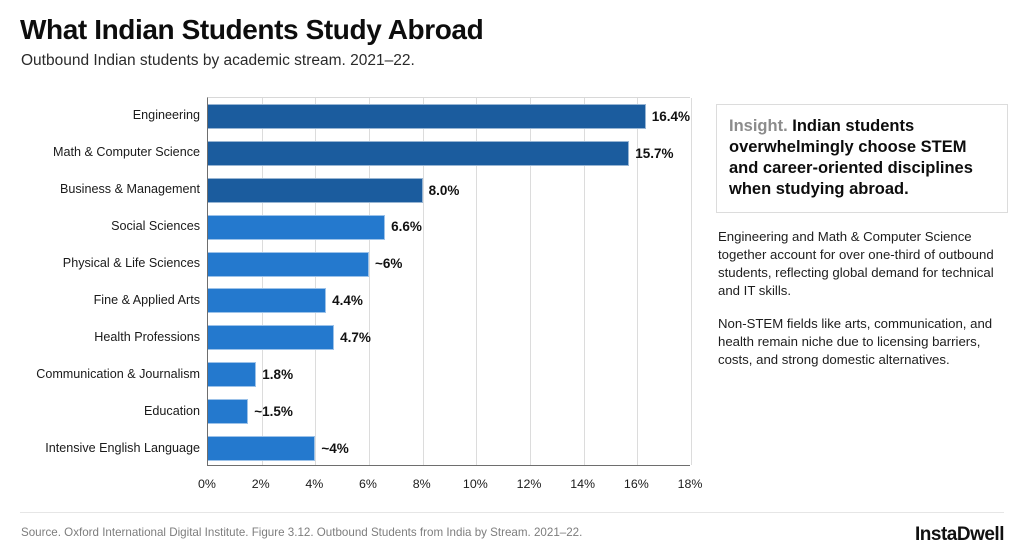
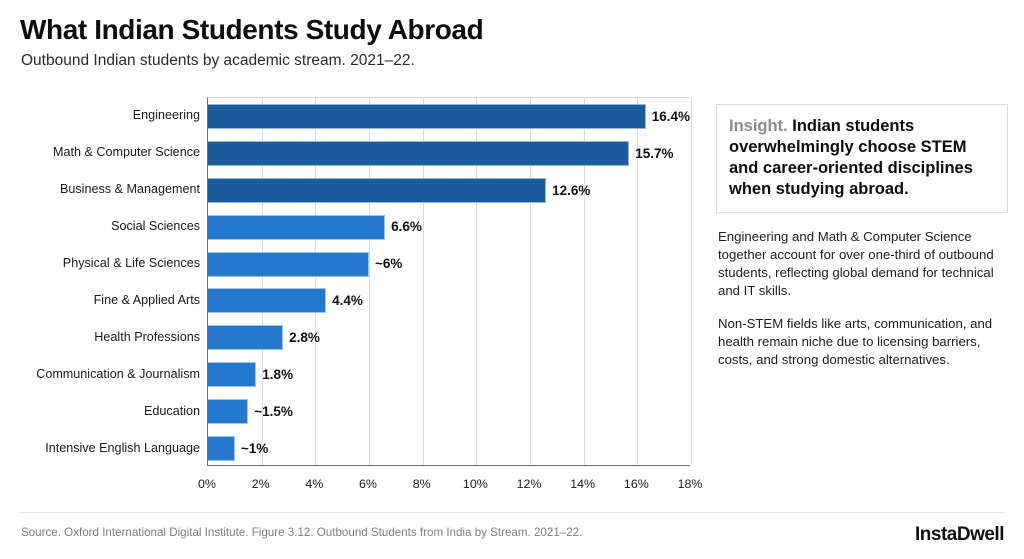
Business & Management: 8.0% -> 12.6%
Health Professions: 4.7% -> 2.8%
Intensive English Language: 4 -> 1
